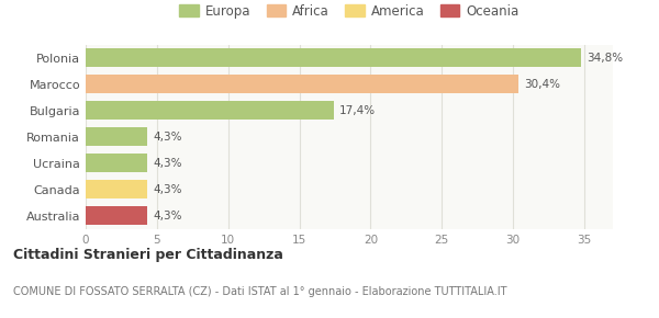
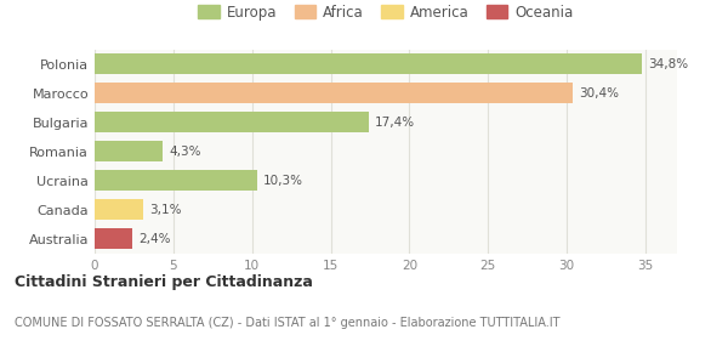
Ucraina: 4,3% -> 10,3%
Canada: 4,3% -> 3,1%
Australia: 4,3% -> 2,4%
